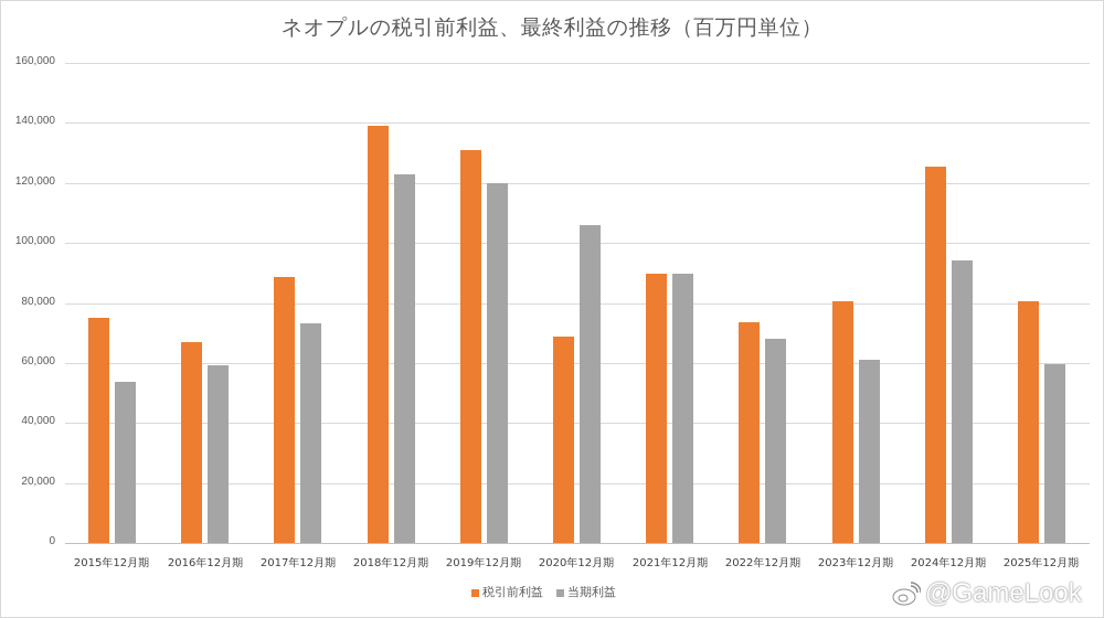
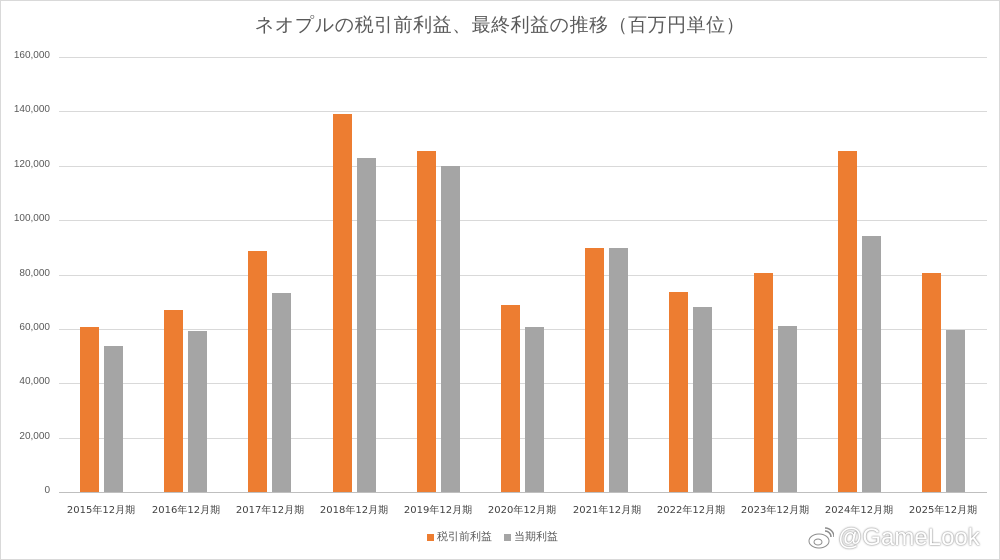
税引前利益/2015年12月期: 75000 -> 61000
税引前利益/2019年12月期: 131000 -> 125000
当期利益/2020年12月期: 106000 -> 61000
